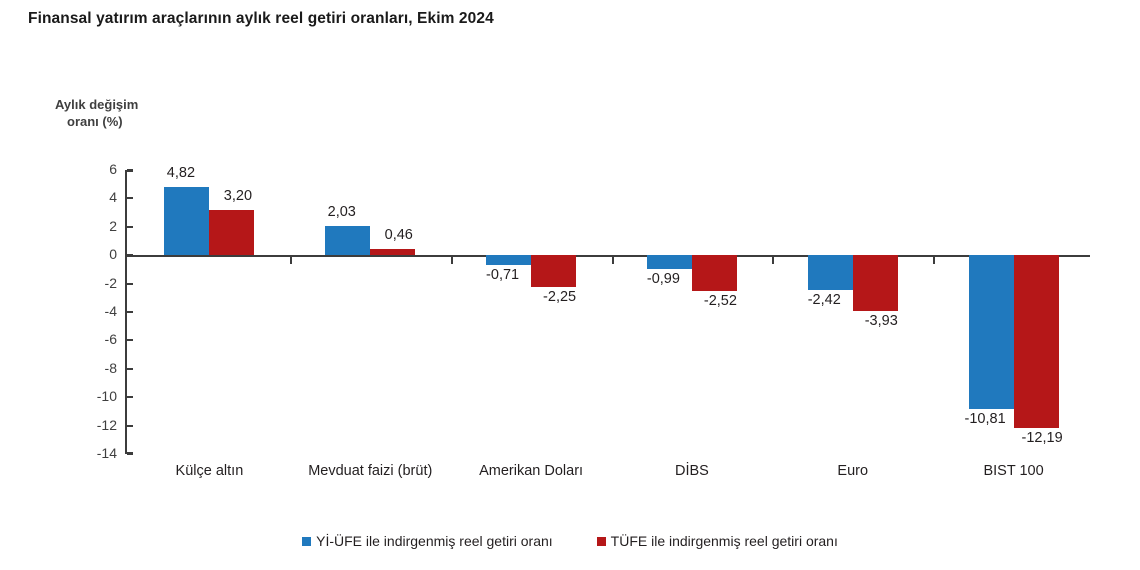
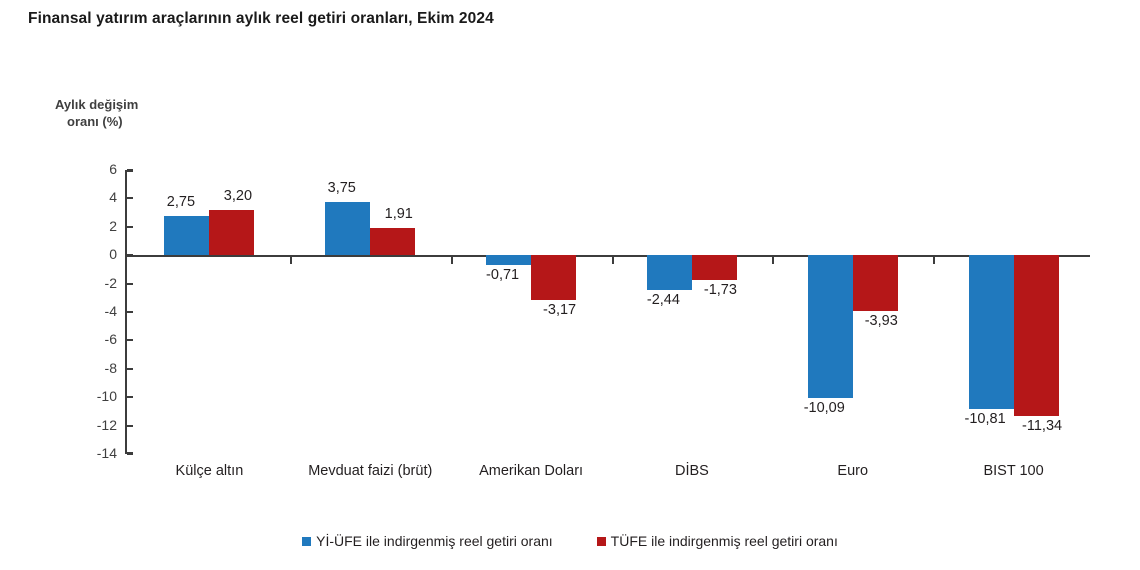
Yİ-ÜFE ile indirgenmiş reel getiri oranı/Külçe altın: 4,82 -> 2,75
Yİ-ÜFE ile indirgenmiş reel getiri oranı/Mevduat faizi (brüt): 2,03 -> 3,75
TÜFE ile indirgenmiş reel getiri oranı/Mevduat faizi (brüt): 0,46 -> 1,91
TÜFE ile indirgenmiş reel getiri oranı/Amerikan Doları: -2,25 -> -3,17
Yİ-ÜFE ile indirgenmiş reel getiri oranı/DİBS: -0,99 -> -2,44
TÜFE ile indirgenmiş reel getiri oranı/DİBS: -2,52 -> -1,73
Yİ-ÜFE ile indirgenmiş reel getiri oranı/Euro: -2,42 -> -10,09
TÜFE ile indirgenmiş reel getiri oranı/BIST 100: -12,19 -> -11,34
